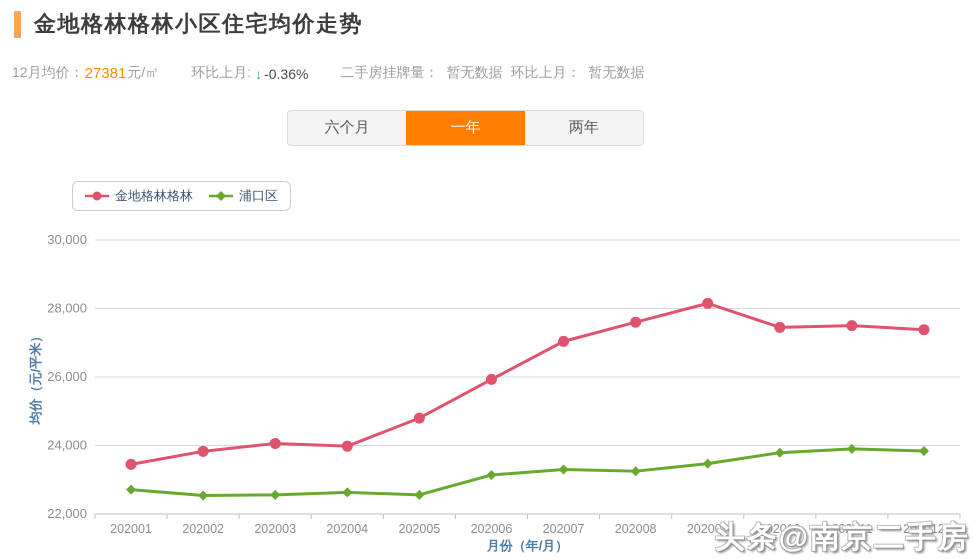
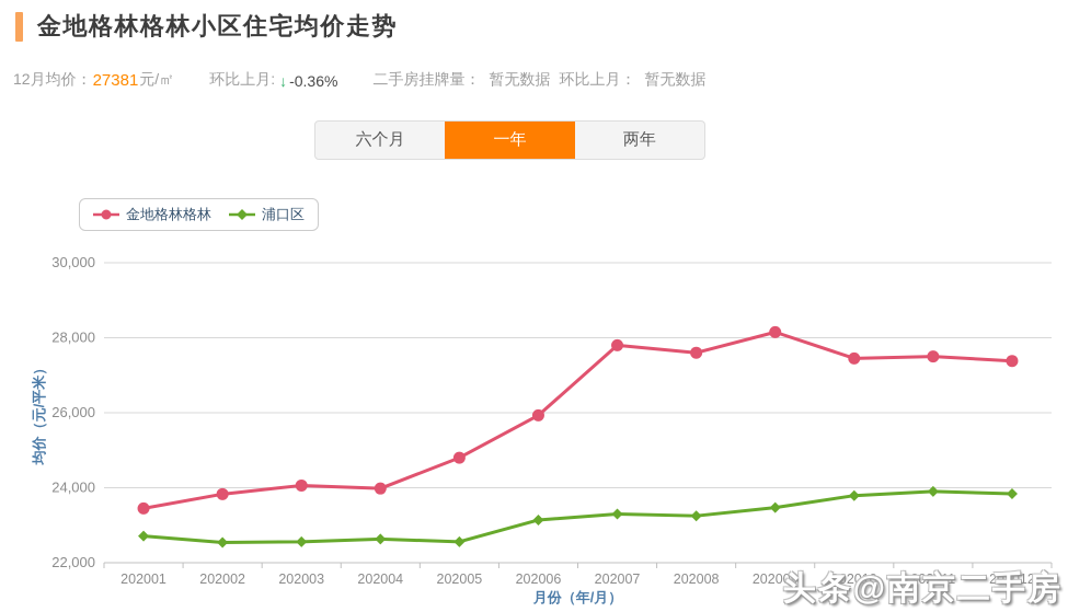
金地格林格林/202007: 27000 -> 27800
